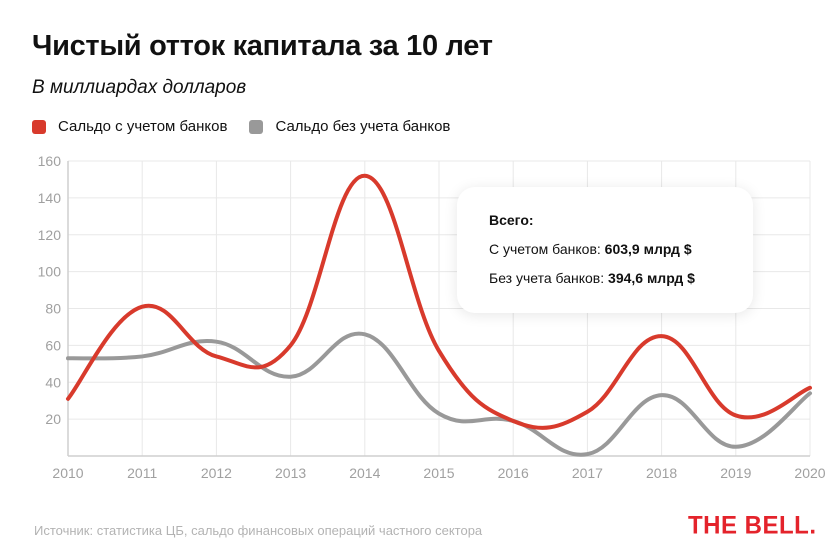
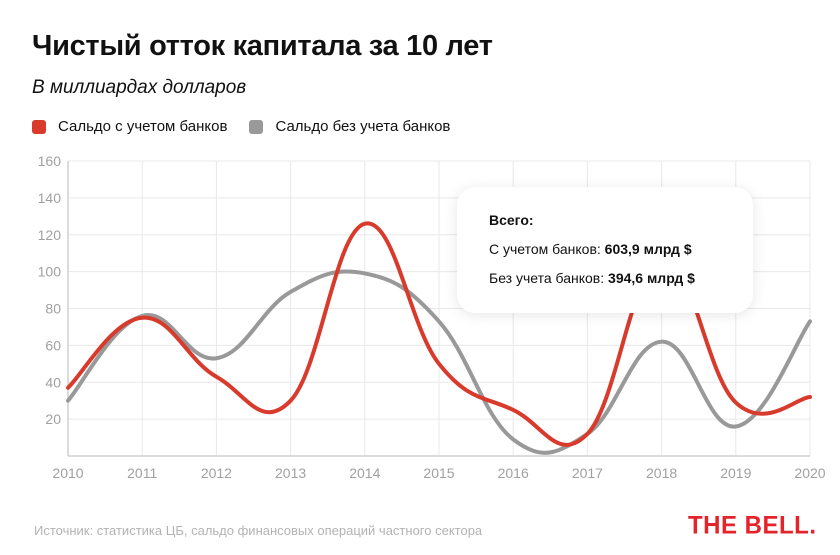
Сальдо с учетом банков/2010: 31 -> 37
Сальдо без учета банков/2010: 53 -> 30
Сальдо с учетом банков/2011: 81 -> 75
Сальдо без учета банков/2011: 54 -> 76
Сальдо с учетом банков/2012: 54 -> 43
Сальдо без учета банков/2012: 62 -> 53
Сальдо с учетом банков/2013: 60 -> 30
Сальдо без учета банков/2013: 43 -> 89
Сальдо с учетом банков/2014: 152 -> 126
Сальдо без учета банков/2014: 66 -> 99
Сальдо с учетом банков/2015: 57 -> 50
Сальдо без учета банков/2015: 23 -> 73
Сальдо с учетом банков/2016: 19 -> 25
Сальдо без учета банков/2016: 19 -> 9
Сальдо с учетом банков/2017: 24 -> 12
Сальдо без учета банков/2017: 1 -> 12
Сальдо с учетом банков/2018: 65 -> 107
Сальдо без учета банков/2018: 33 -> 62
Сальдо с учетом банков/2019: 22 -> 29
Сальдо без учета банков/2019: 5 -> 16
Сальдо с учетом банков/2020: 37 -> 32
Сальдо без учета банков/2020: 34 -> 73
